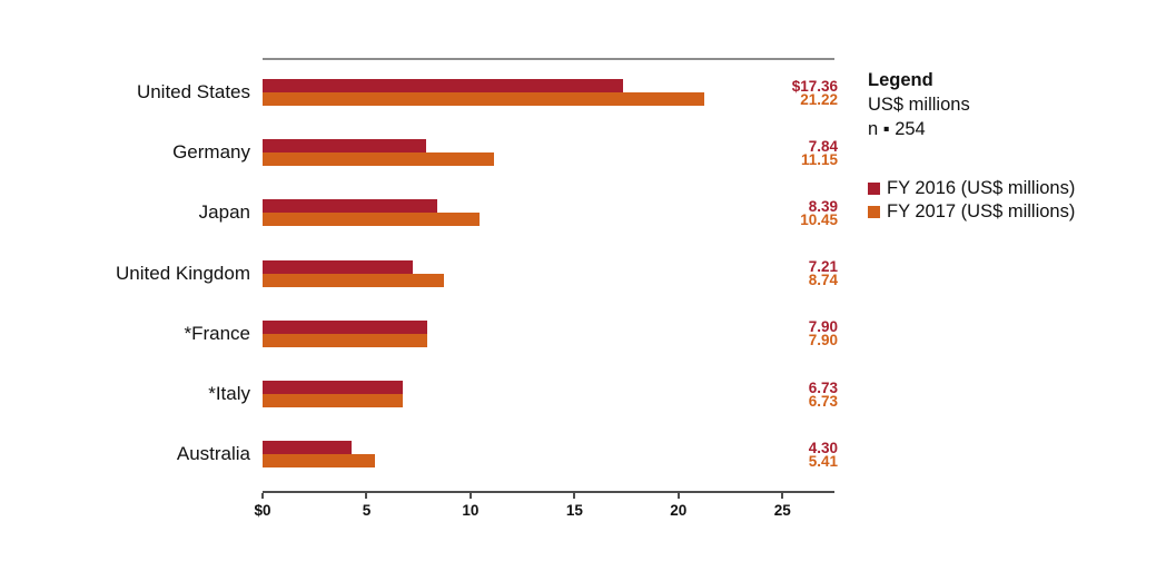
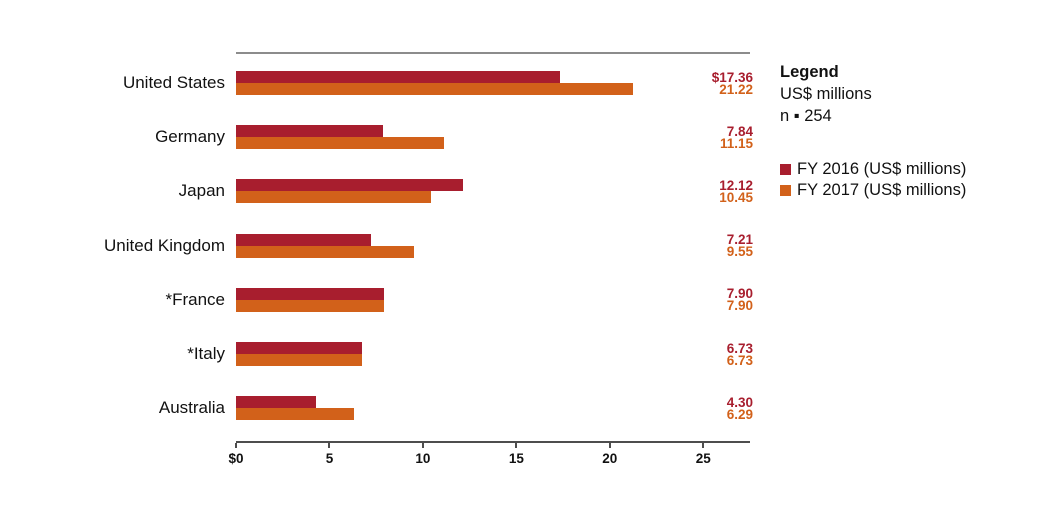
FY 2016 (US$ millions)/Japan: 8.39 -> 12.12
FY 2017 (US$ millions)/United Kingdom: 8.74 -> 9.55
FY 2017 (US$ millions)/Australia: 5.41 -> 6.29
